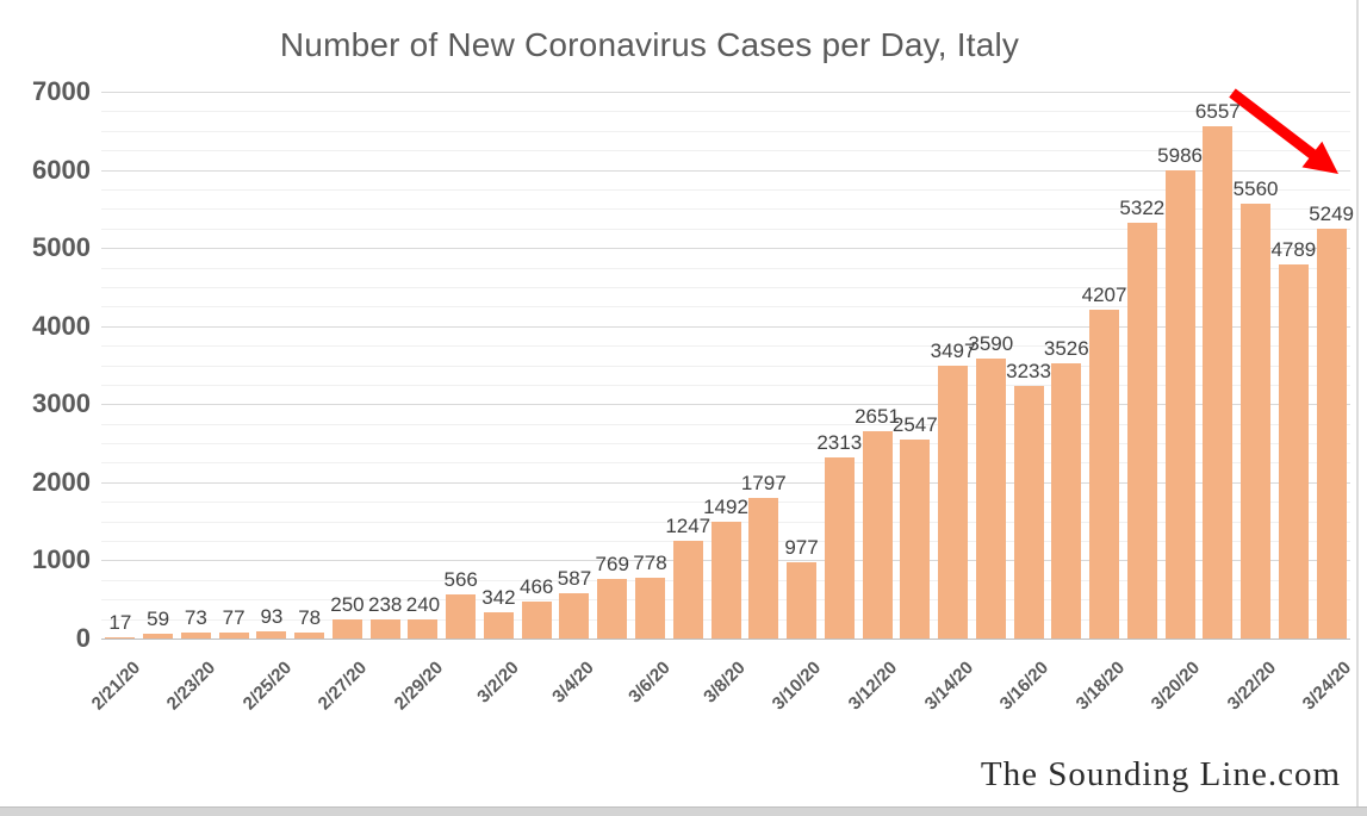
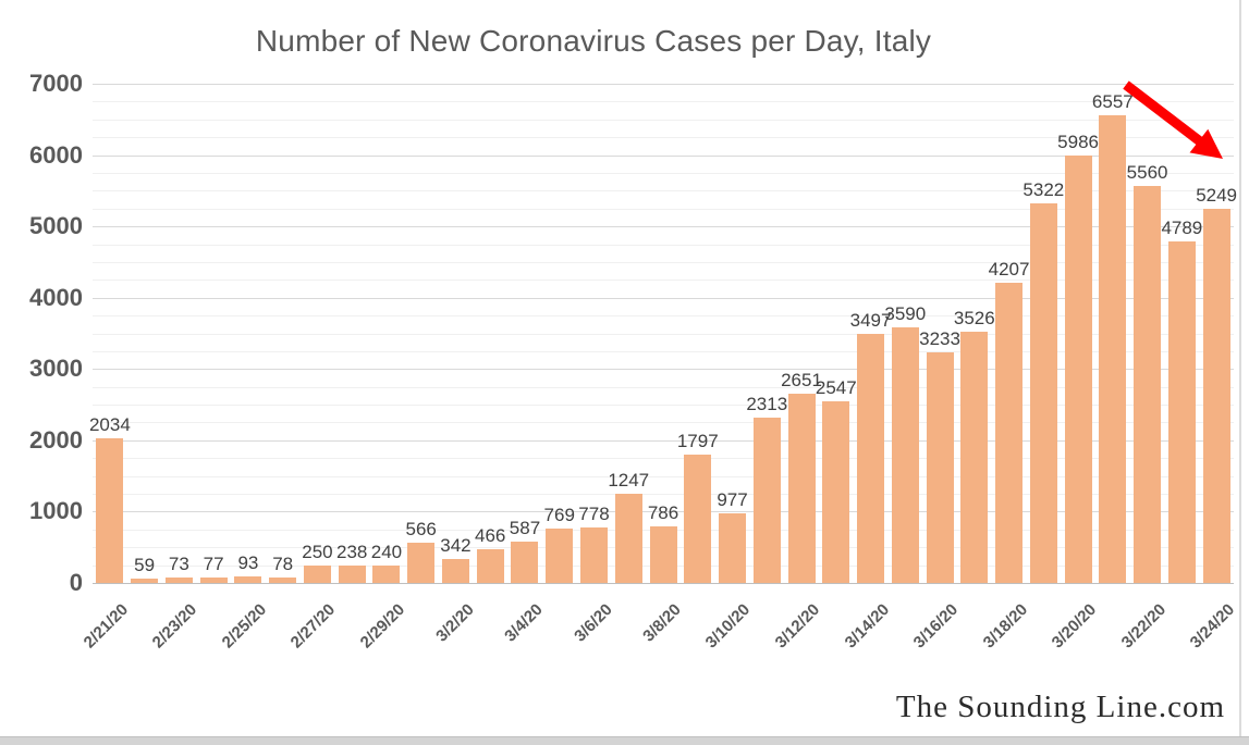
2/21/20: 17 -> 2034
3/8/20: 1492 -> 786
